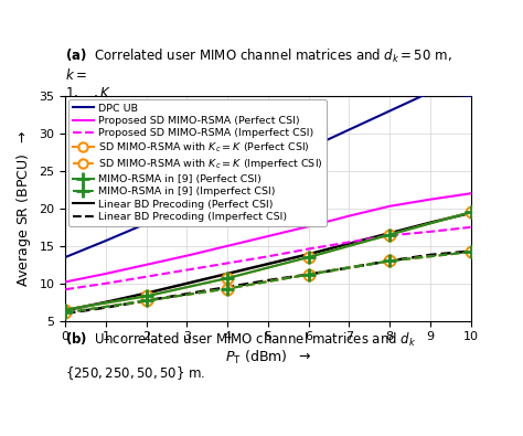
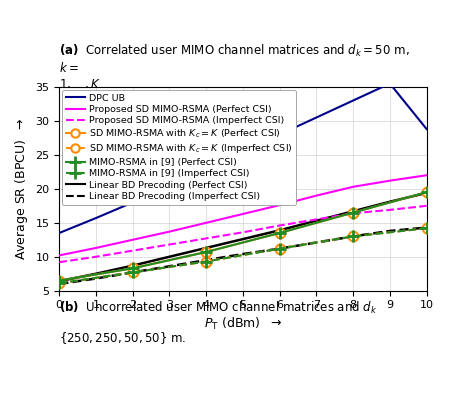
DPC UB/10: 35.0 -> 28.8
